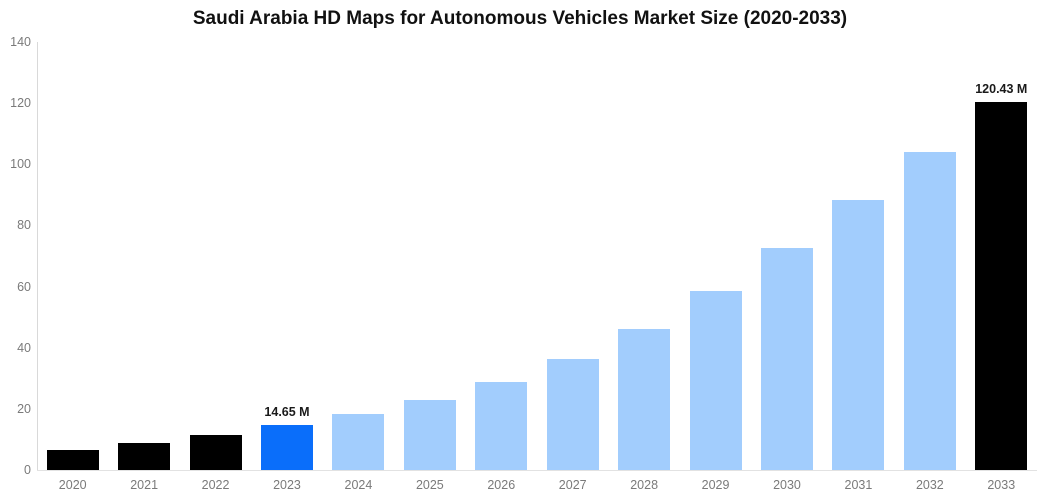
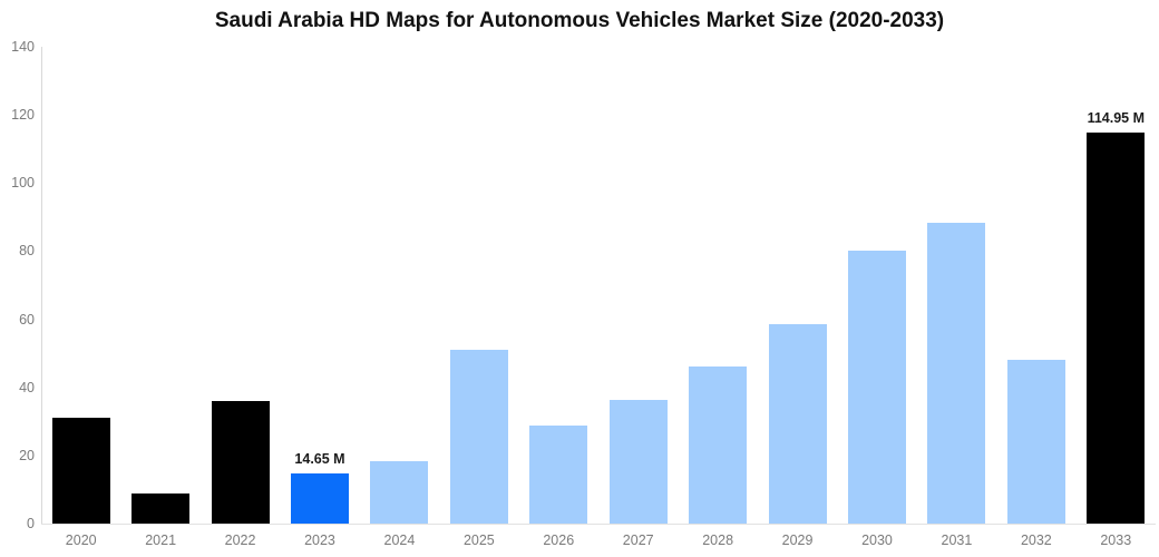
2020: 6 -> 31
2022: 11 -> 36
2025: 23 -> 51
2030: 73 -> 80
2032: 104 -> 48
2033: 120.43 -> 114.95
